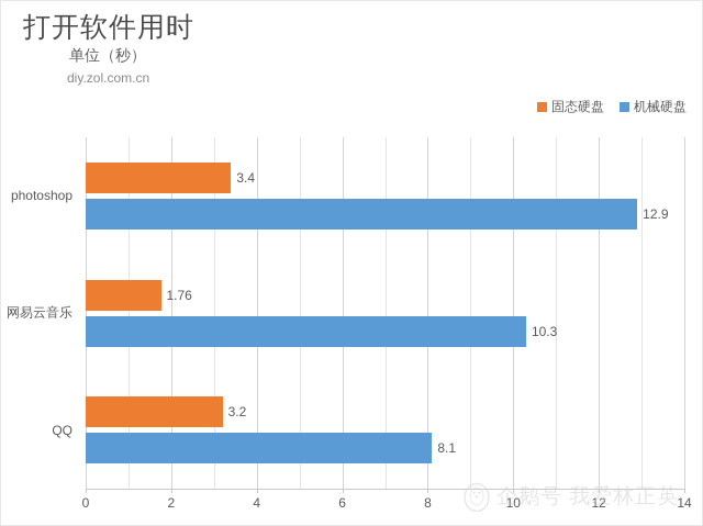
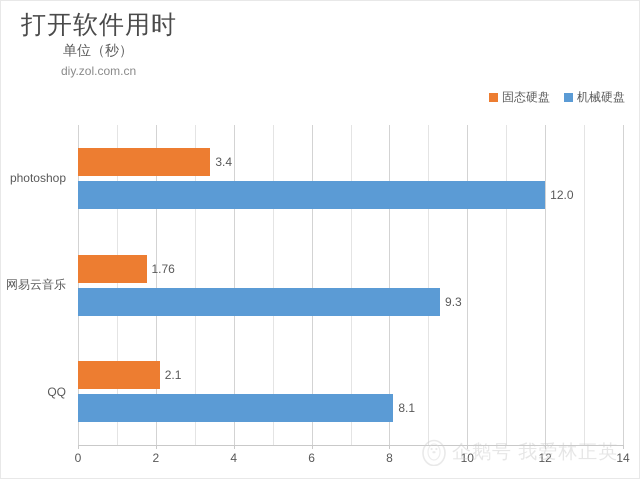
机械硬盘/photoshop: 12.9 -> 12.0
机械硬盘/网易云音乐: 10.3 -> 9.3
固态硬盘/QQ: 3.2 -> 2.1
